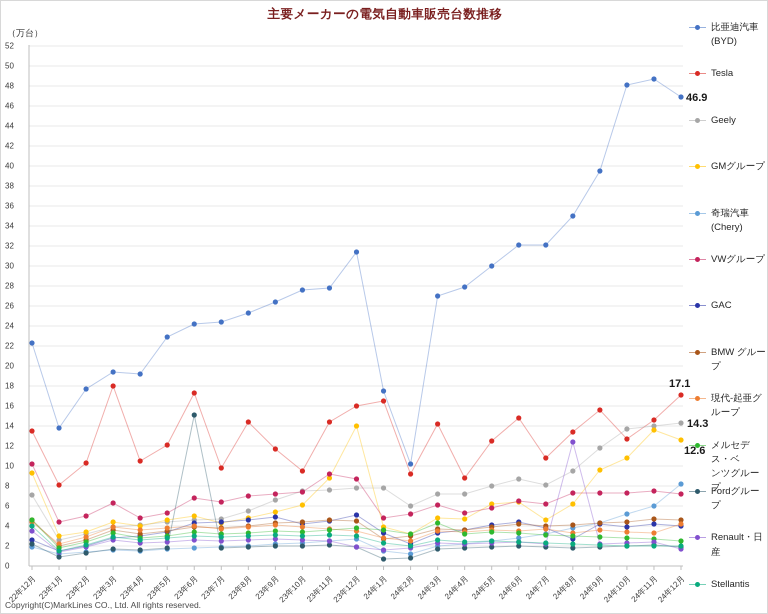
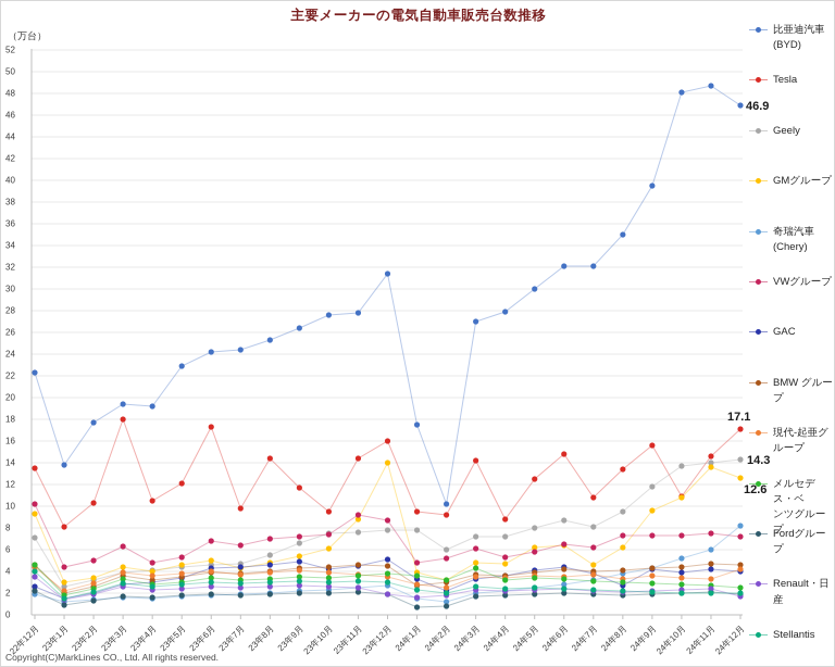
Fordグループ/23年6月: 15.1 -> 1.9
Tesla/24年1月: 16.5 -> 9.5
Renault・日産/24年8月: 12.4 -> 2.1
Tesla/24年10月: 12.7 -> 10.9
